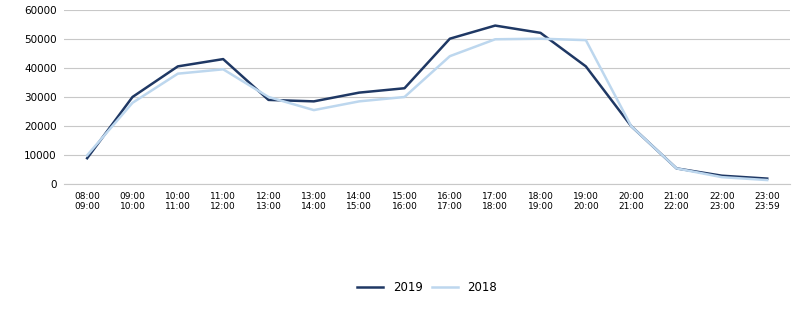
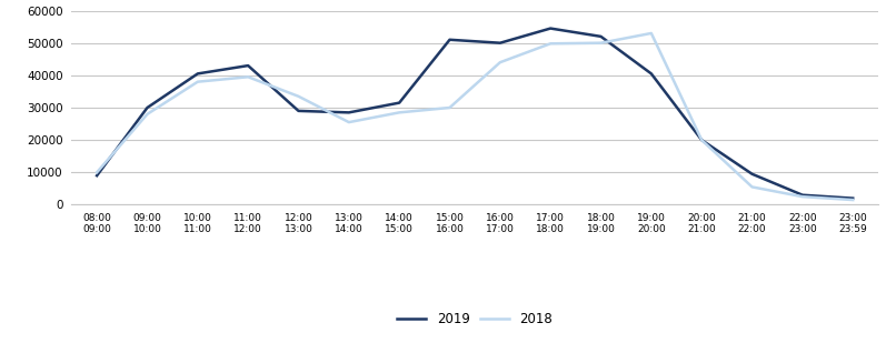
2018/12:00 13:00: 30000 -> 33500
2019/15:00 16:00: 33000 -> 51000
2018/19:00 20:00: 49500 -> 53000
2019/21:00 22:00: 5500 -> 9500
